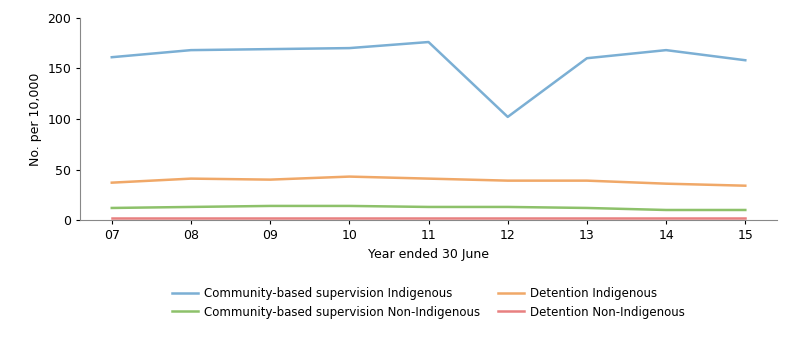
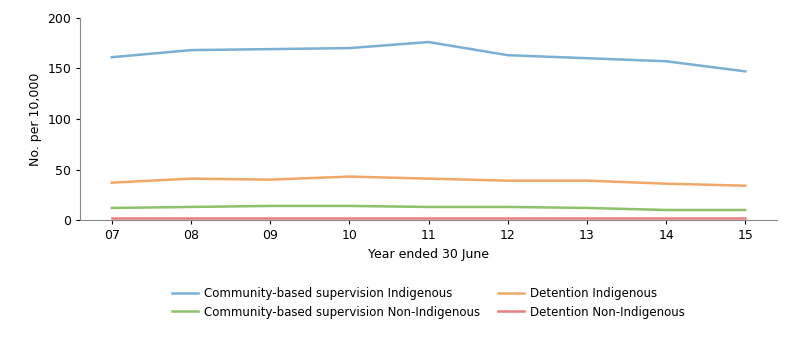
Community-based supervision Indigenous/12: 102 -> 163
Community-based supervision Indigenous/14: 168 -> 157
Community-based supervision Indigenous/15: 158 -> 147
